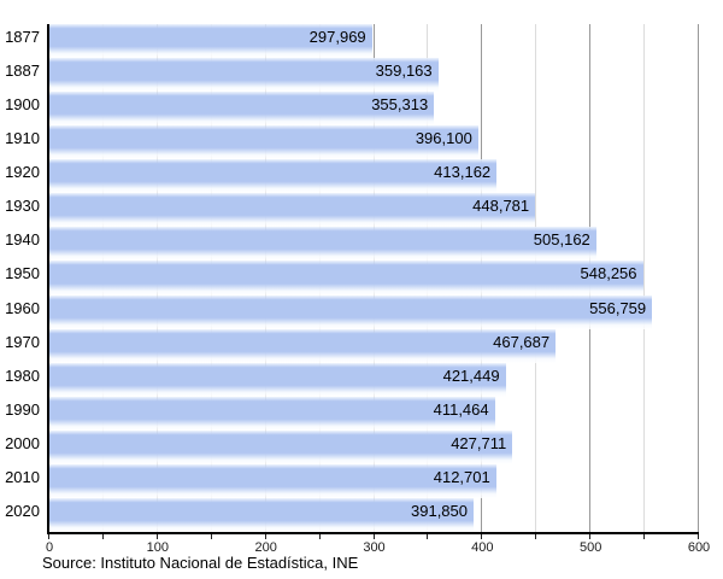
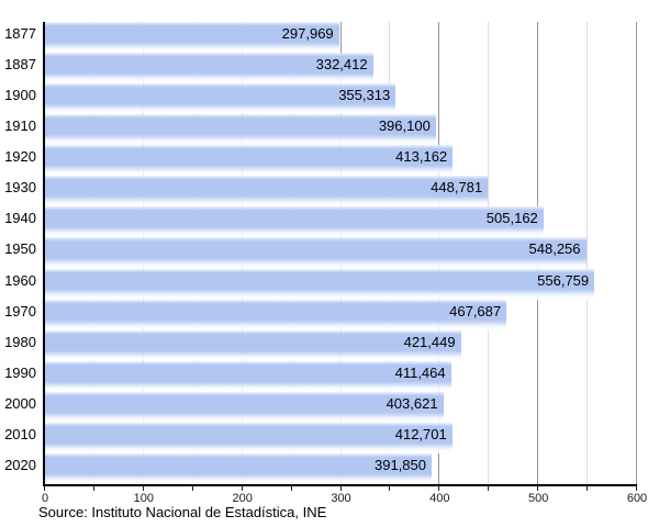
1887: 359,163 -> 332,412
2000: 427,711 -> 403,621
